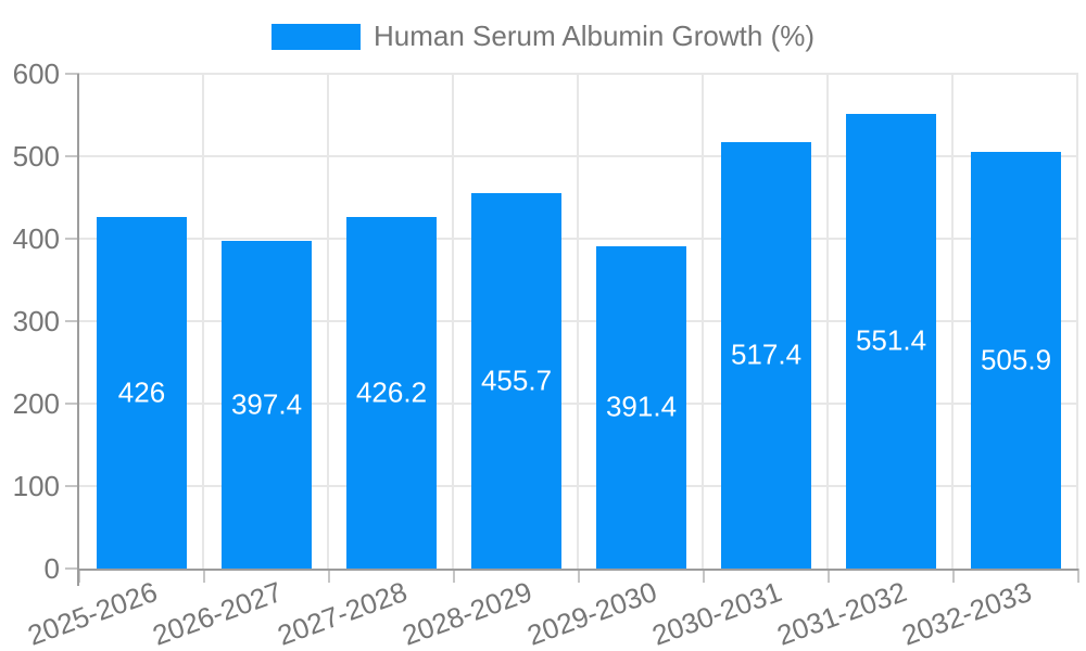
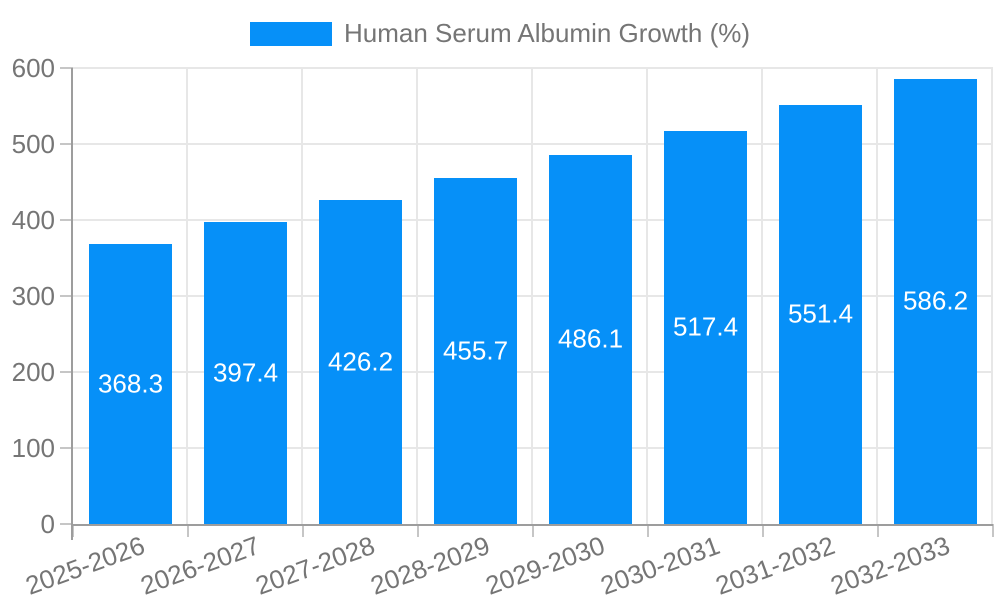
2025-2026: 426 -> 368.3
2029-2030: 391.4 -> 486.1
2032-2033: 505.9 -> 586.2
